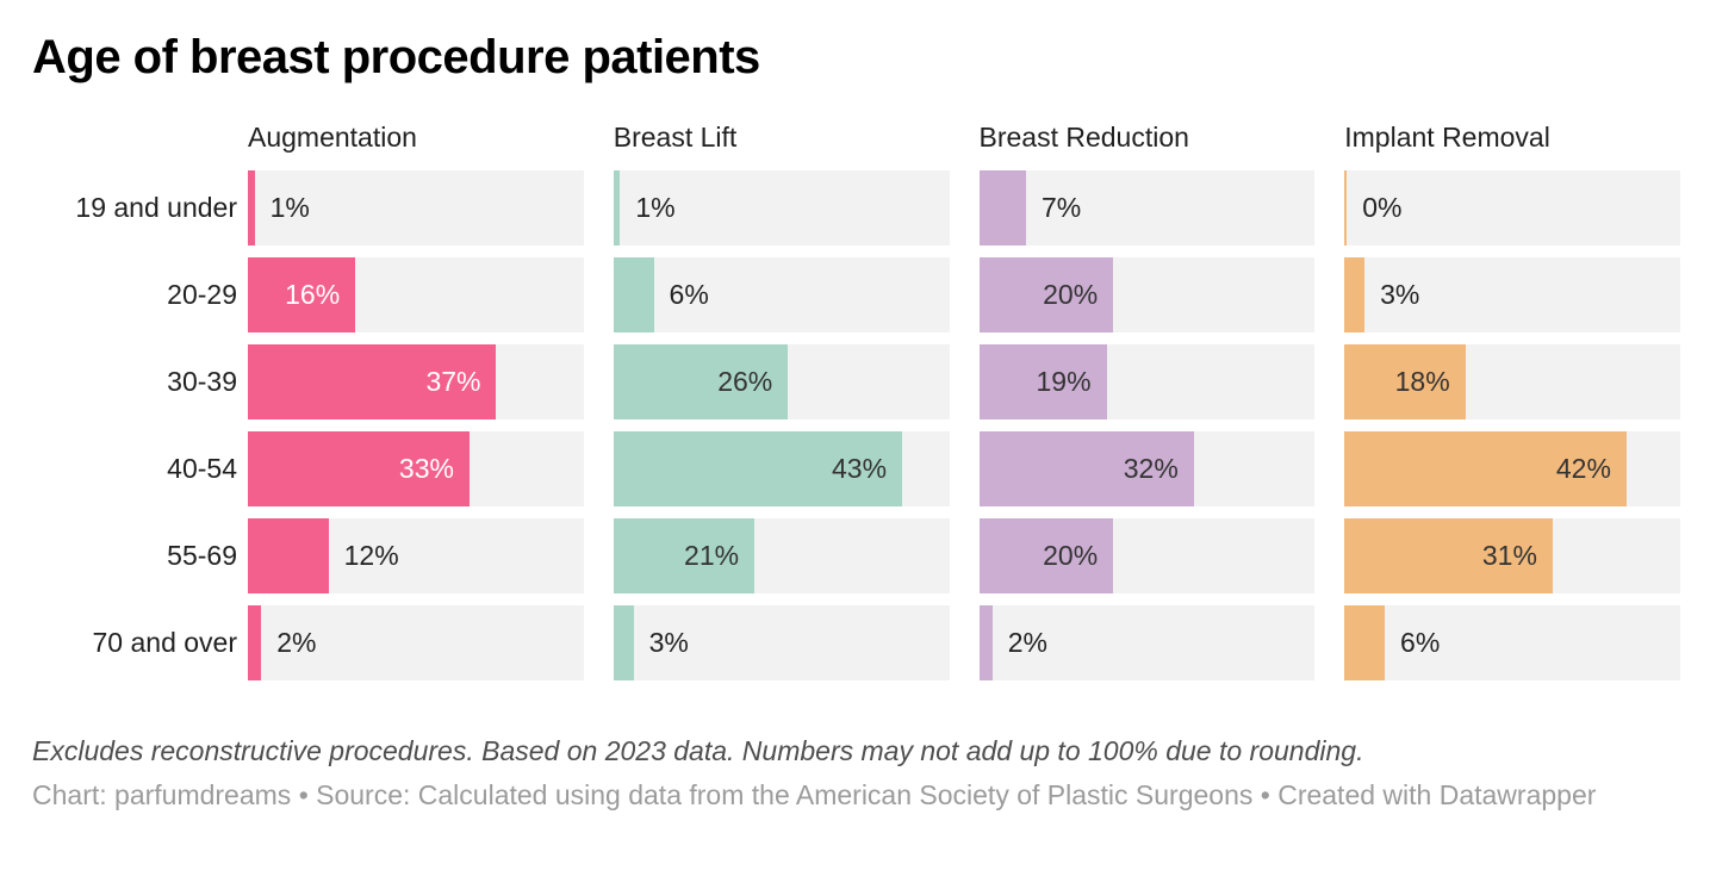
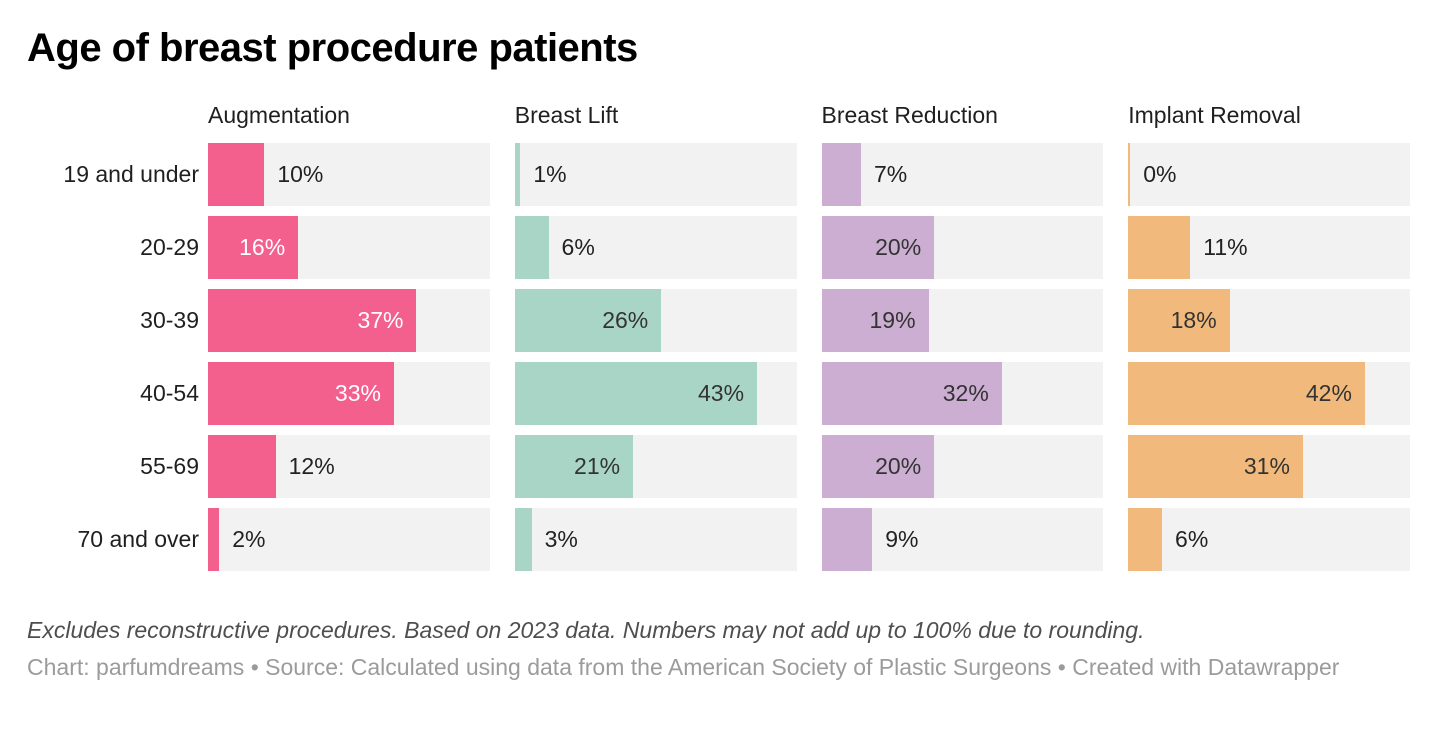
Augmentation/19 and under: 1% -> 10%
Implant Removal/20-29: 3% -> 11%
Breast Reduction/70 and over: 2% -> 9%
